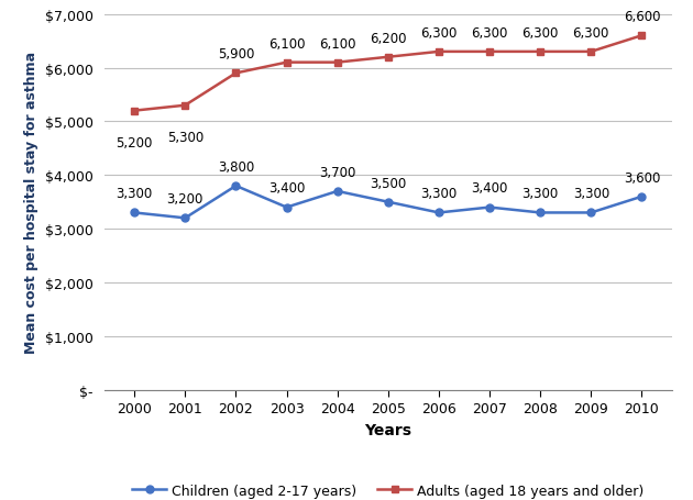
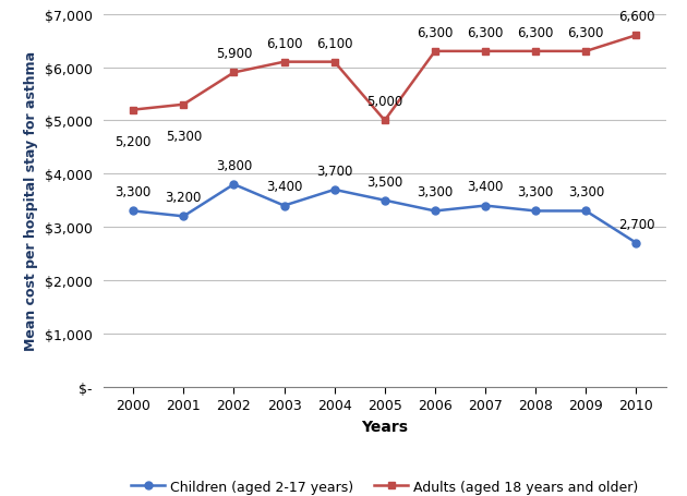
Adults (aged 18 years and older)/2005: 6,200 -> 5,000
Children (aged 2-17 years)/2010: 3,600 -> 2,700
